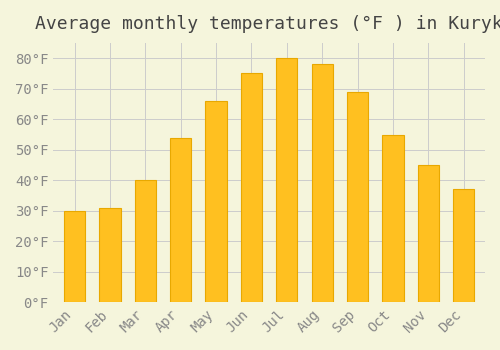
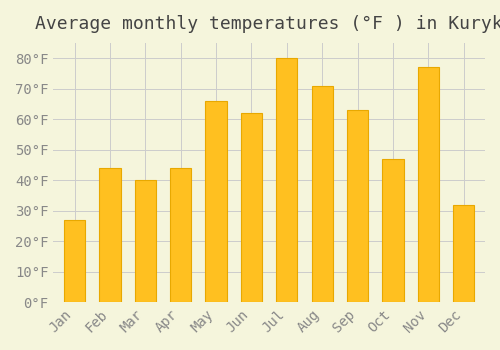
Jan: 30°F -> 27°F
Feb: 31°F -> 44°F
Apr: 54°F -> 44°F
Jun: 75°F -> 62°F
Aug: 78°F -> 71°F
Sep: 69°F -> 63°F
Oct: 55°F -> 47°F
Nov: 45°F -> 77°F
Dec: 37°F -> 32°F
